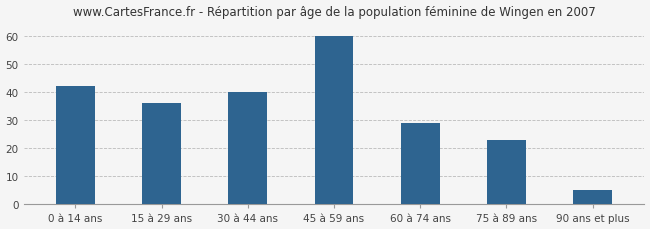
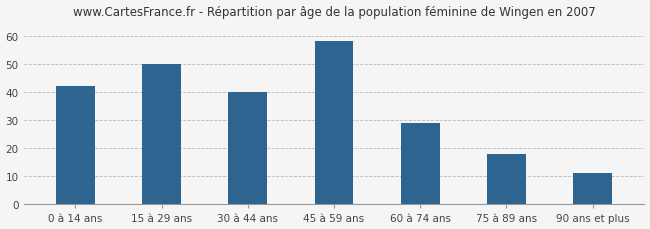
15 à 29 ans: 36 -> 50
45 à 59 ans: 60 -> 58
75 à 89 ans: 23 -> 18
90 ans et plus: 5 -> 11
